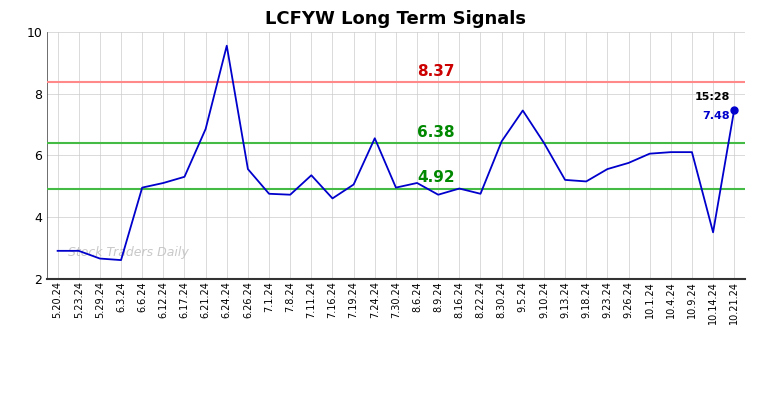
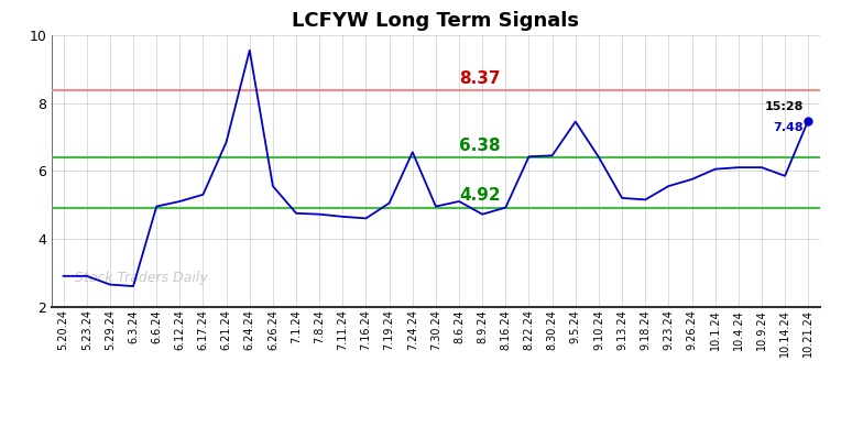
7.11.24: 5.35 -> 4.65
8.22.24: 4.75 -> 6.42
10.14.24: 3.50 -> 5.85
